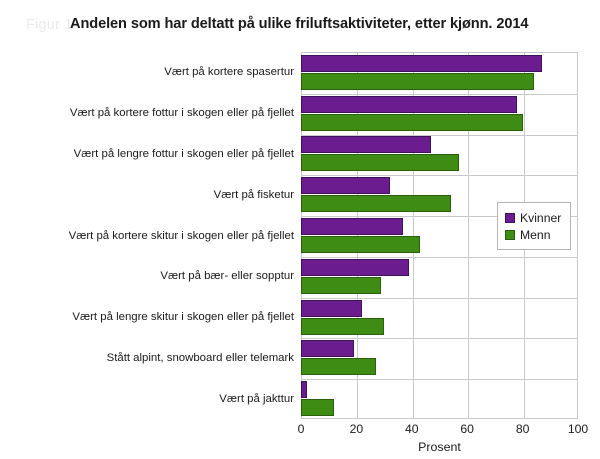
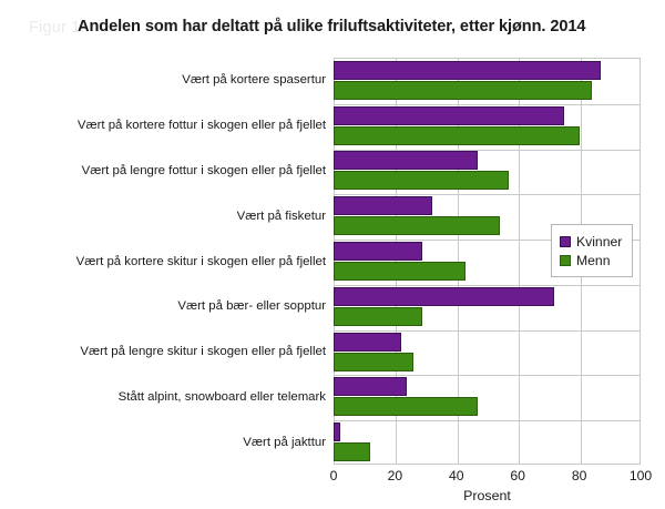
Kvinner/Vært på kortere fottur i skogen eller på fjellet: 78 -> 75
Kvinner/Vært på kortere skitur i skogen eller på fjellet: 37 -> 29
Kvinner/Vært på bær- eller sopptur: 39 -> 72
Menn/Vært på lengre skitur i skogen eller på fjellet: 30 -> 26
Kvinner/Stått alpint, snowboard eller telemark: 19 -> 24
Menn/Stått alpint, snowboard eller telemark: 27 -> 47
